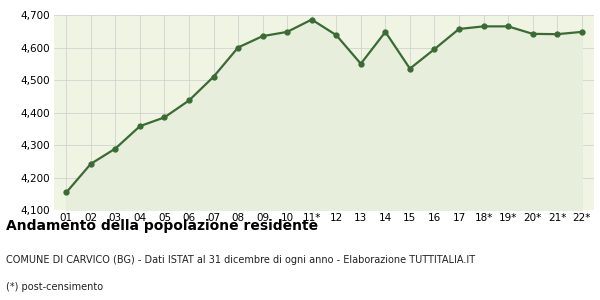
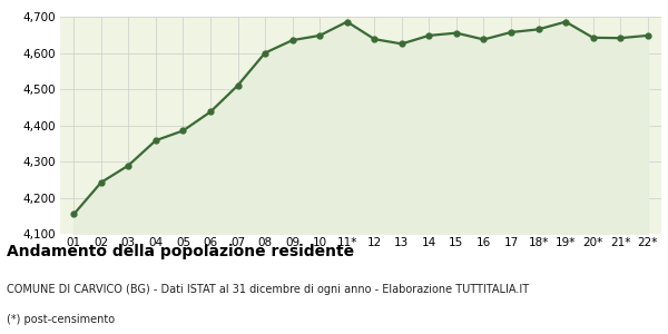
13: 4,550 -> 4,625
15: 4,535 -> 4,655
16: 4,595 -> 4,637
19*: 4,665 -> 4,686
